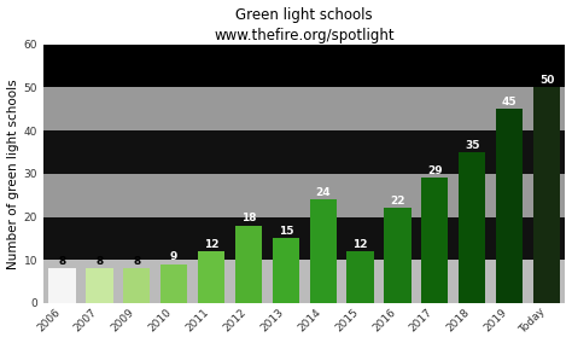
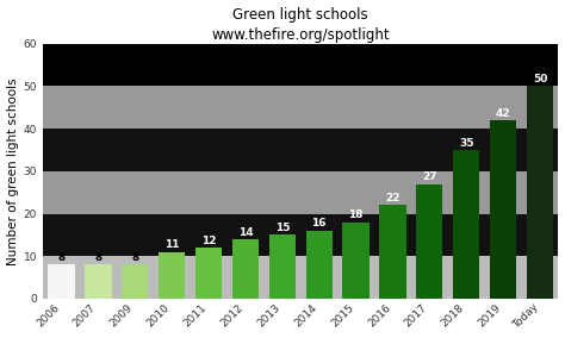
2010: 9 -> 11
2012: 18 -> 14
2014: 24 -> 16
2015: 12 -> 18
2017: 29 -> 27
2019: 45 -> 42
